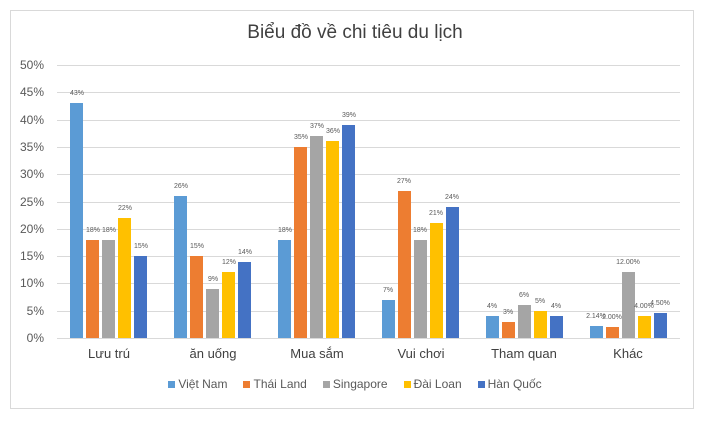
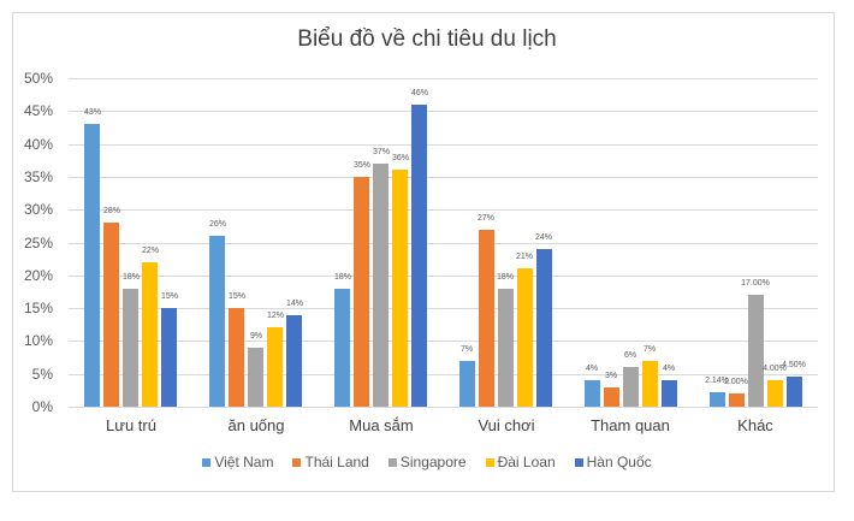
Thái Land/Lưu trú: 18% -> 28%
Hàn Quốc/Mua sắm: 39% -> 46%
Đài Loan/Tham quan: 5% -> 7%
Singapore/Khác: 12.00% -> 17.00%
